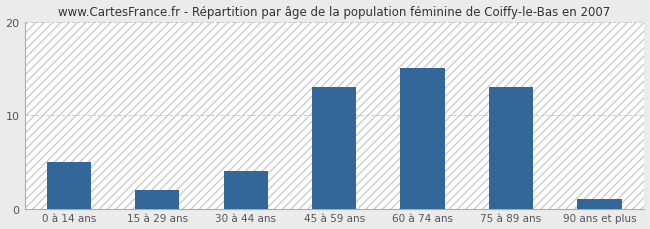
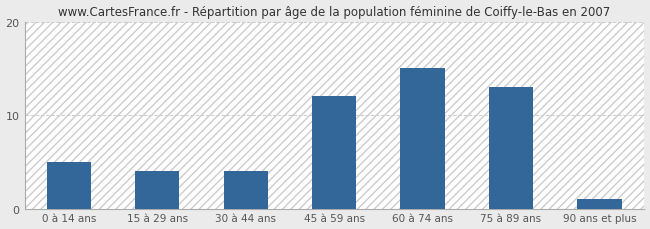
15 à 29 ans: 2 -> 4
45 à 59 ans: 13 -> 12
